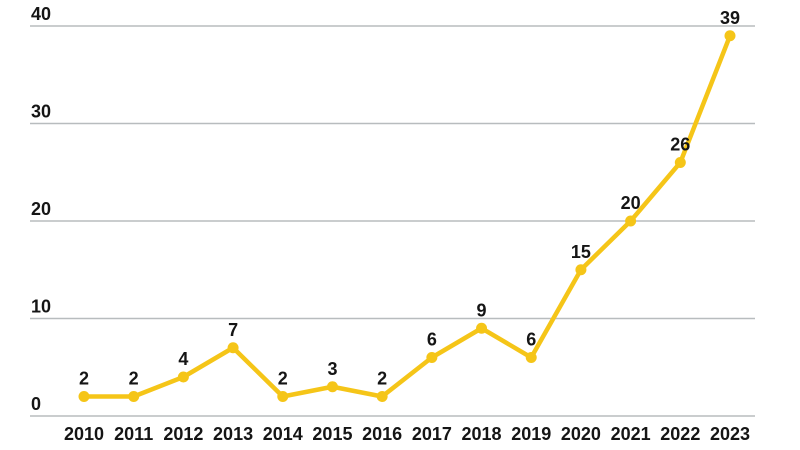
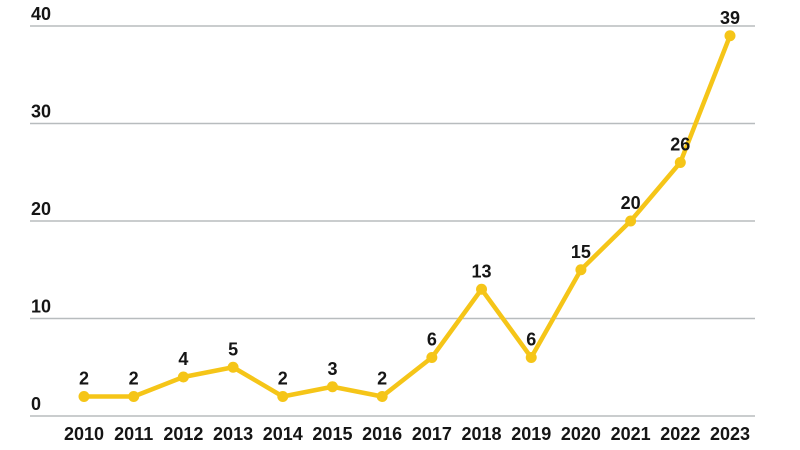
2013: 7 -> 5
2018: 9 -> 13
